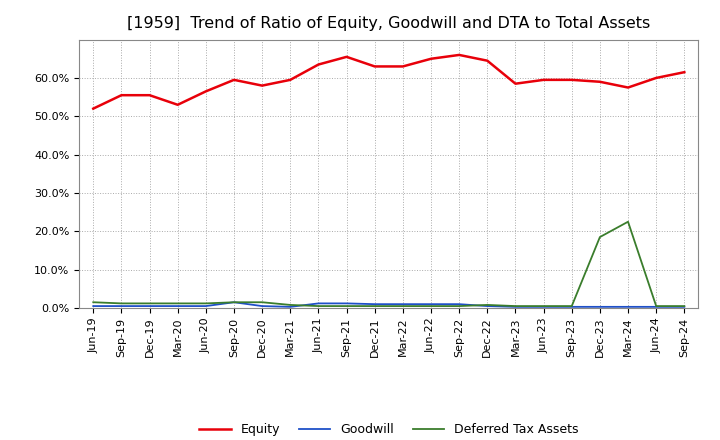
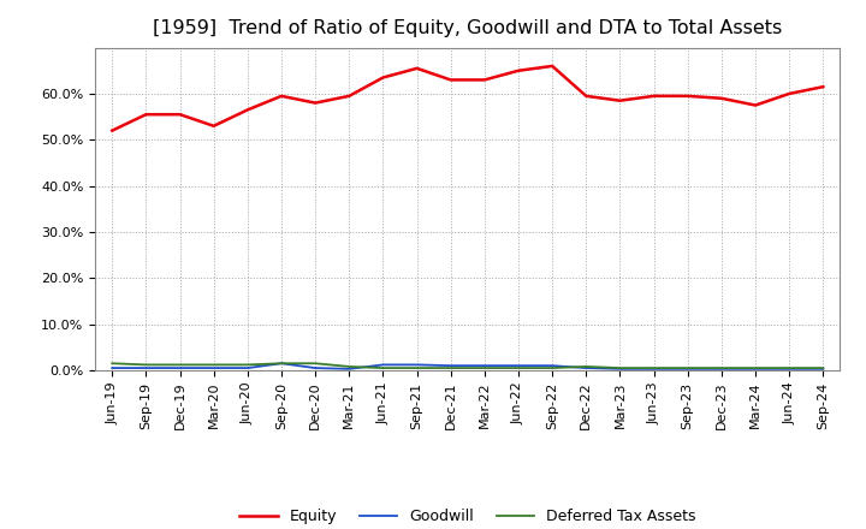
Equity/Dec-22: 64.5% -> 59.5%
Deferred Tax Assets/Dec-23: 18.5% -> 0.5%
Deferred Tax Assets/Mar-24: 22.5% -> 0.5%
